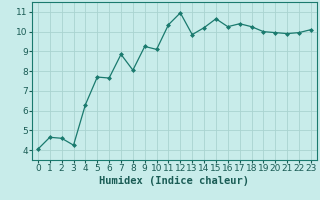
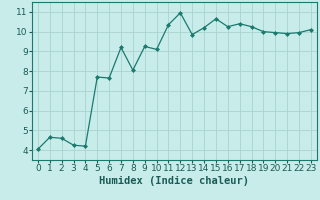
4: 6.3 -> 4.2
7: 8.8 -> 9.2
